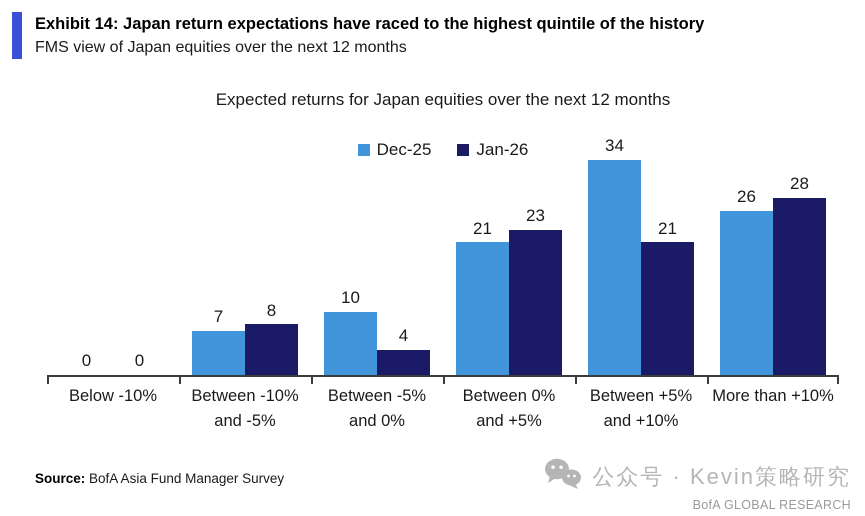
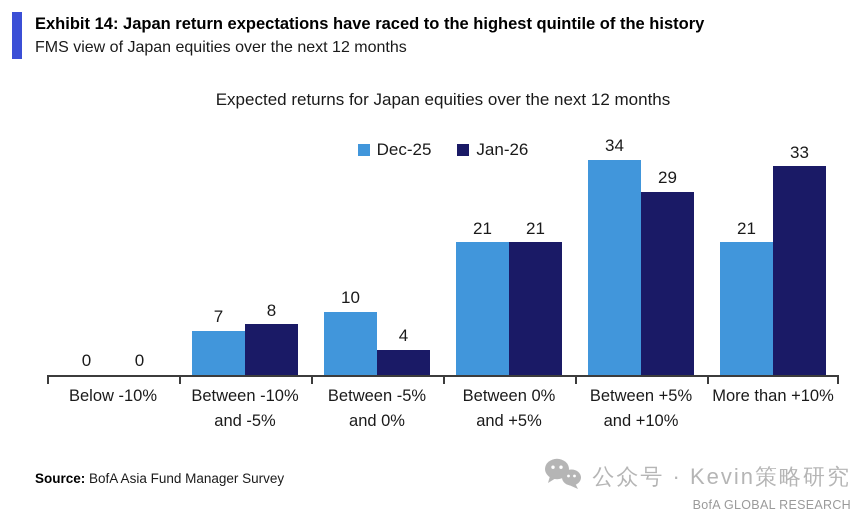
Jan-26/Between 0% and +5%: 23 -> 21
Jan-26/Between +5% and +10%: 21 -> 29
Dec-25/More than +10%: 26 -> 21
Jan-26/More than +10%: 28 -> 33
